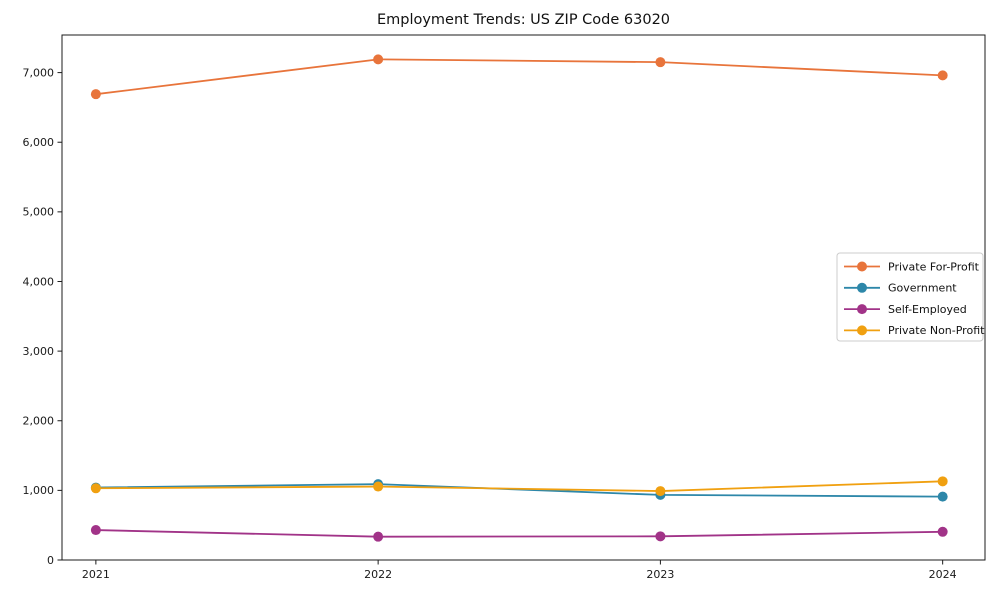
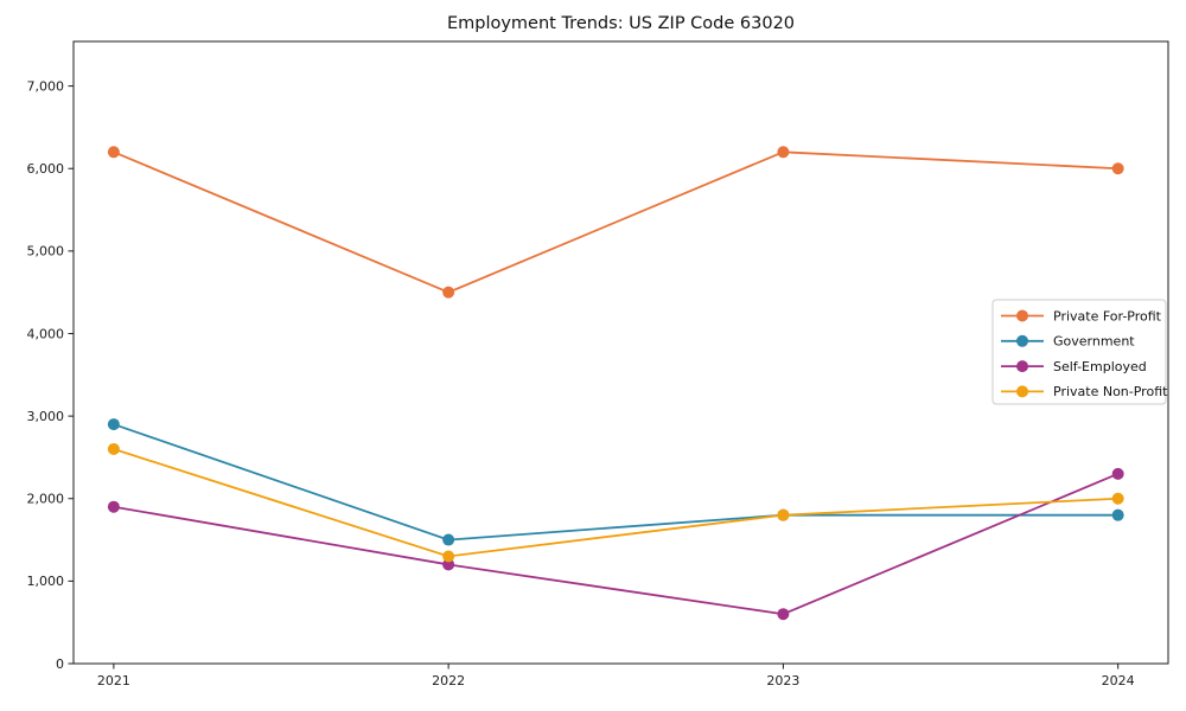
Private For-Profit/2021: 6700 -> 6200
Government/2021: 1000 -> 2900
Self-Employed/2021: 400 -> 1900
Private Non-Profit/2021: 1000 -> 2600
Private For-Profit/2022: 7200 -> 4500
Government/2022: 1100 -> 1500
Self-Employed/2022: 300 -> 1200
Private Non-Profit/2022: 1100 -> 1300
Private For-Profit/2023: 7200 -> 6200
Government/2023: 900 -> 1800
Self-Employed/2023: 300 -> 600
Private Non-Profit/2023: 1000 -> 1800
Private For-Profit/2024: 7000 -> 6000
Government/2024: 900 -> 1800
Self-Employed/2024: 400 -> 2300
Private Non-Profit/2024: 1100 -> 2000
